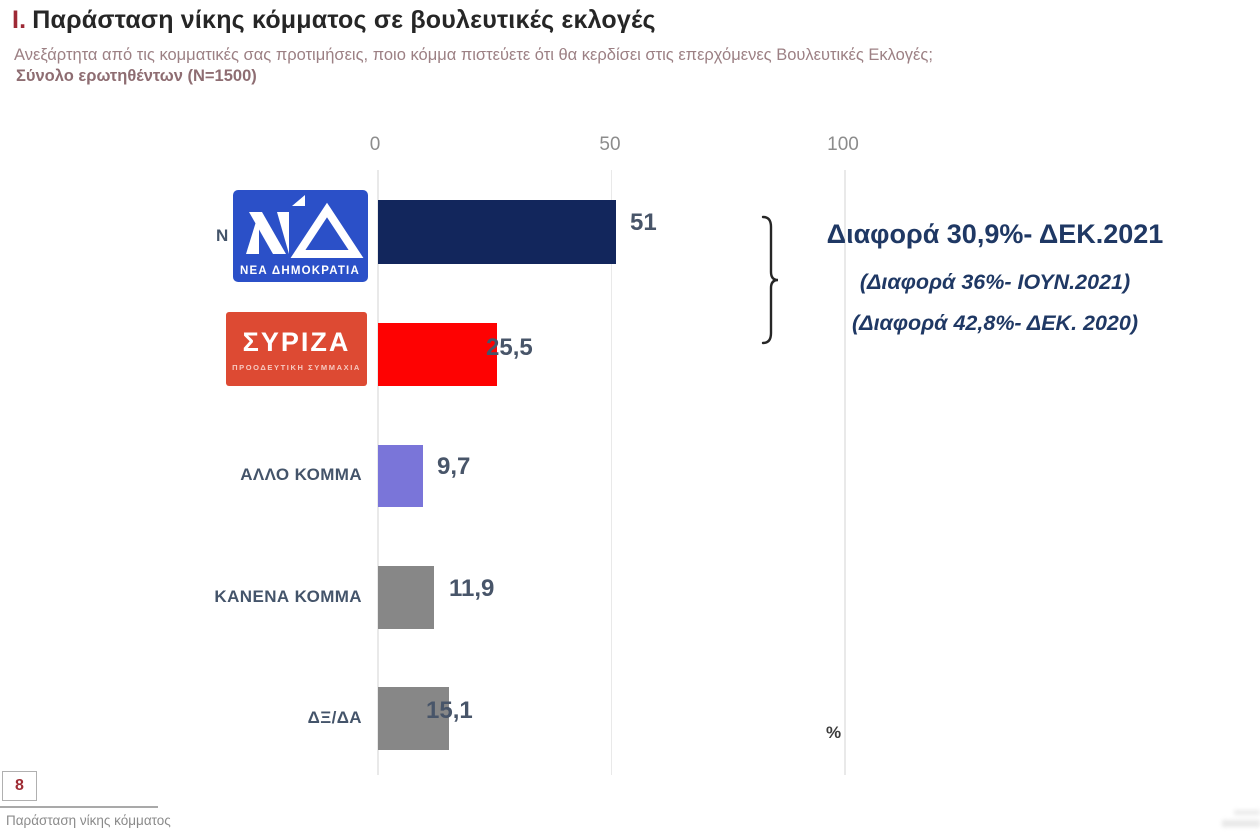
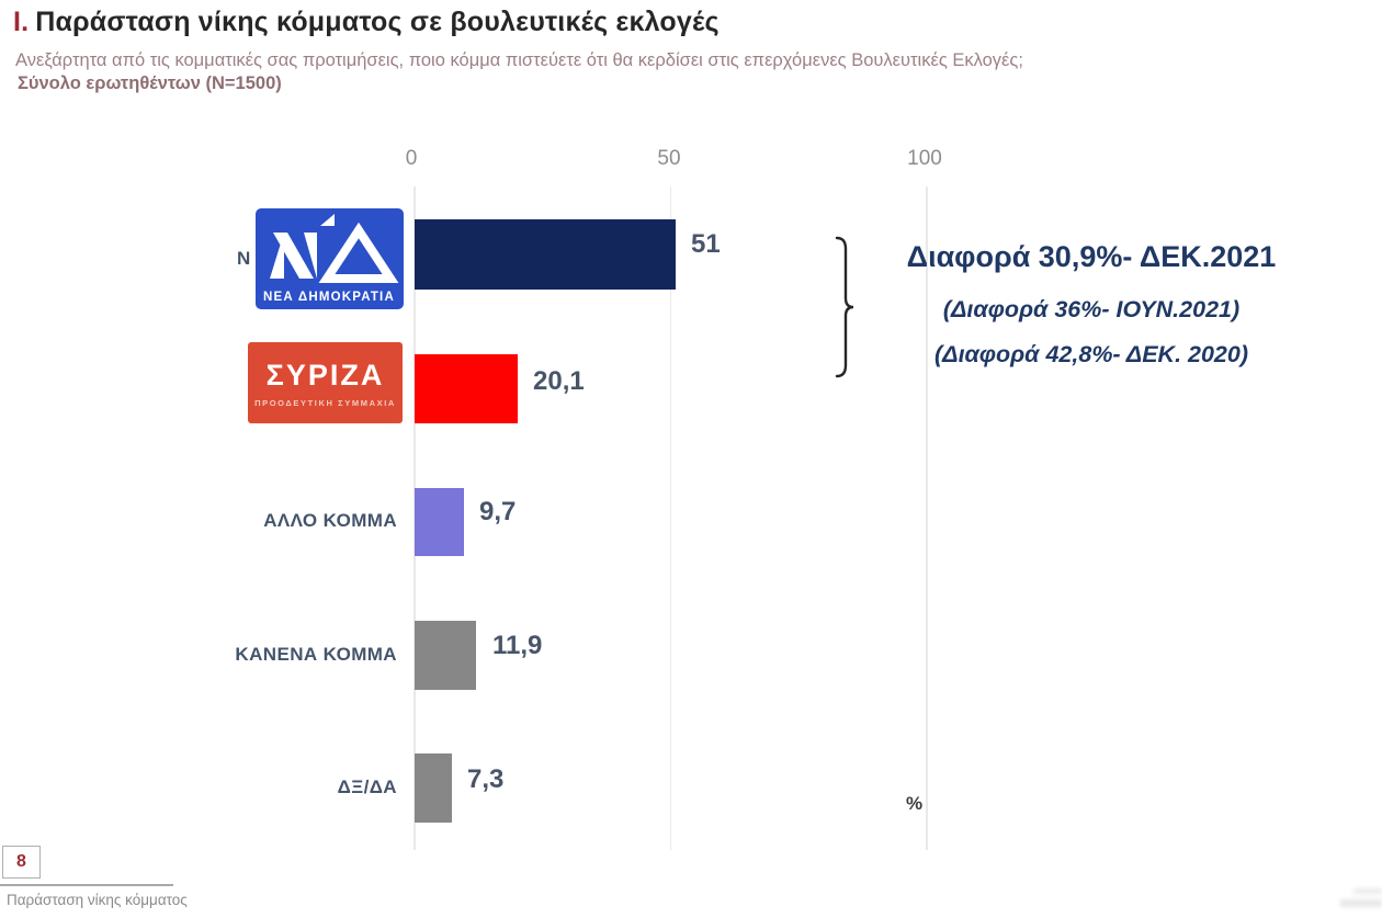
ΣΥΡΙΖΑ: 25,5 -> 20,1
ΔΞ/ΔΑ: 15,1 -> 7,3
